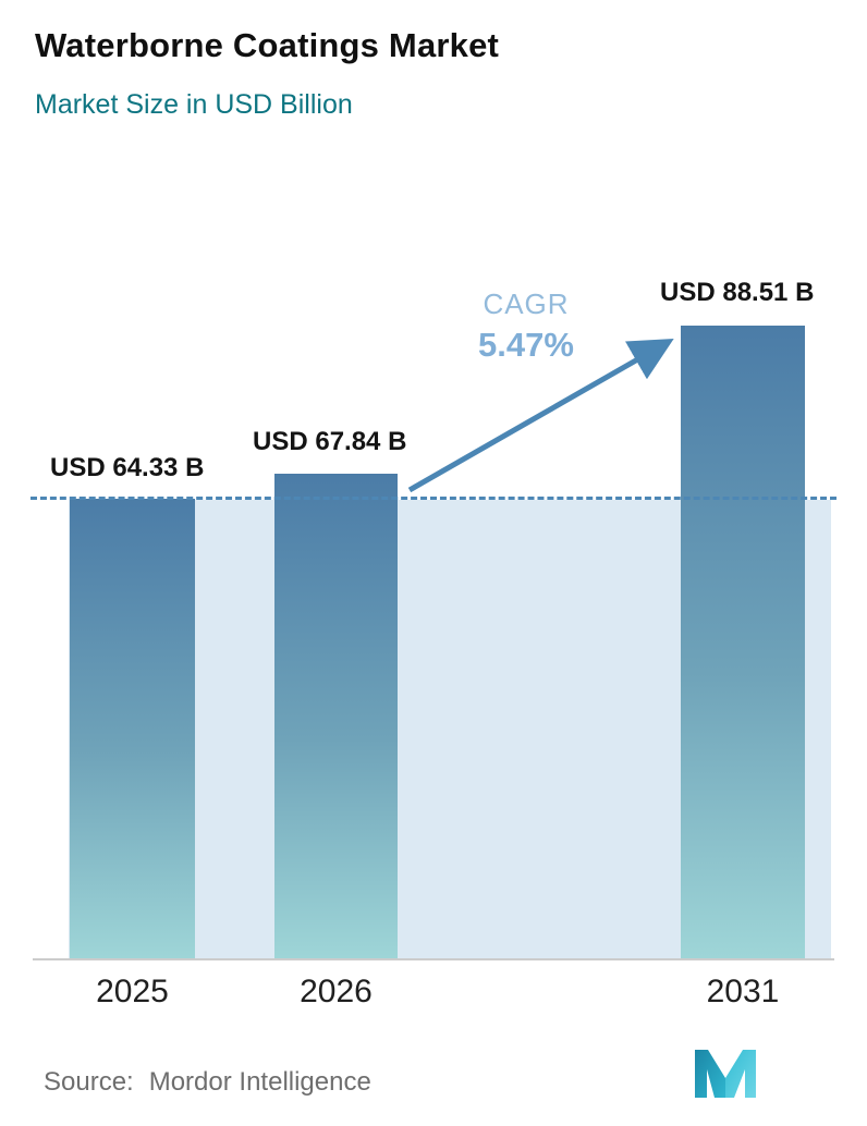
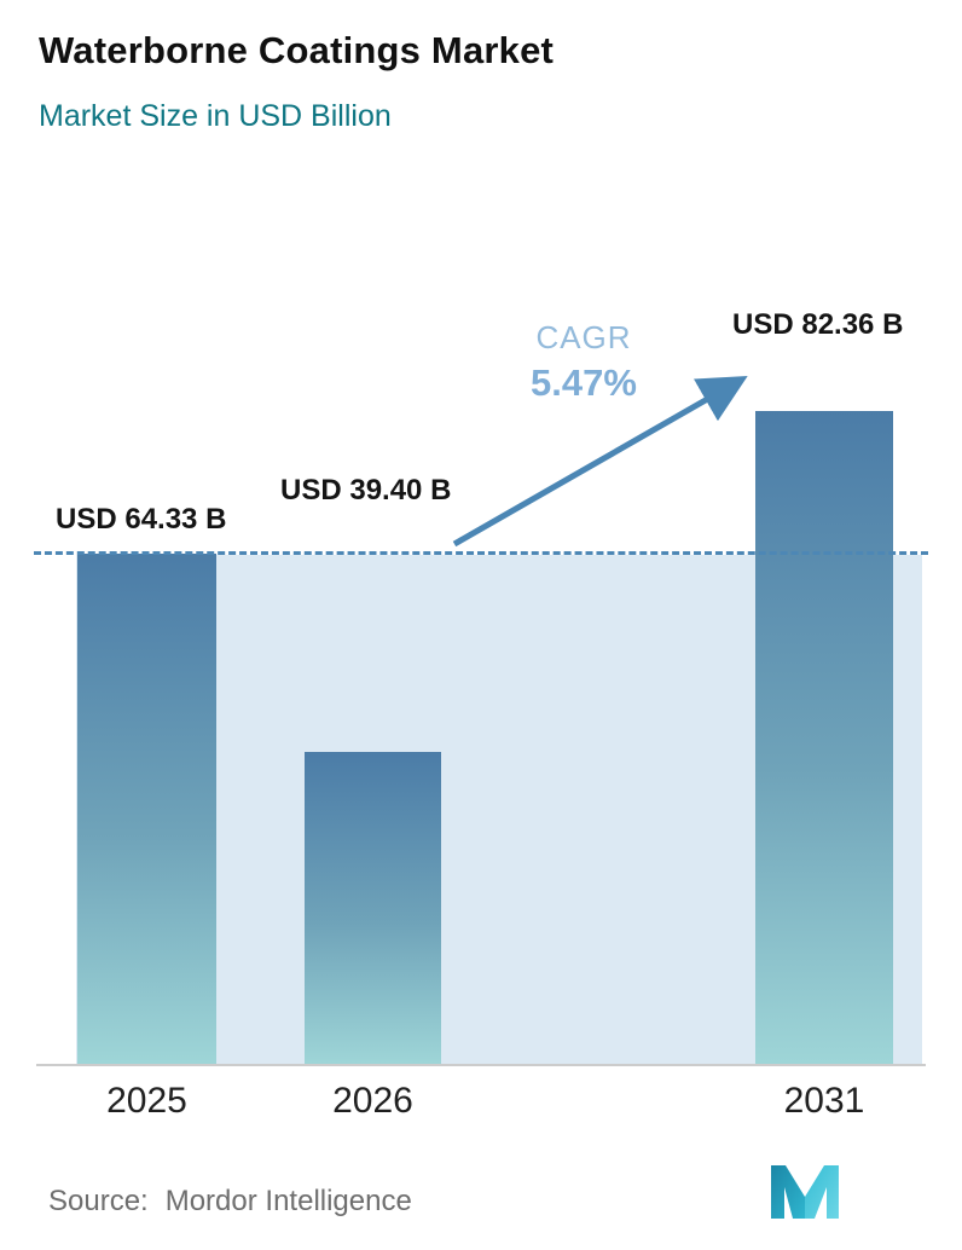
2026: 67.84 -> 39.40
2031: 88.51 -> 82.36
